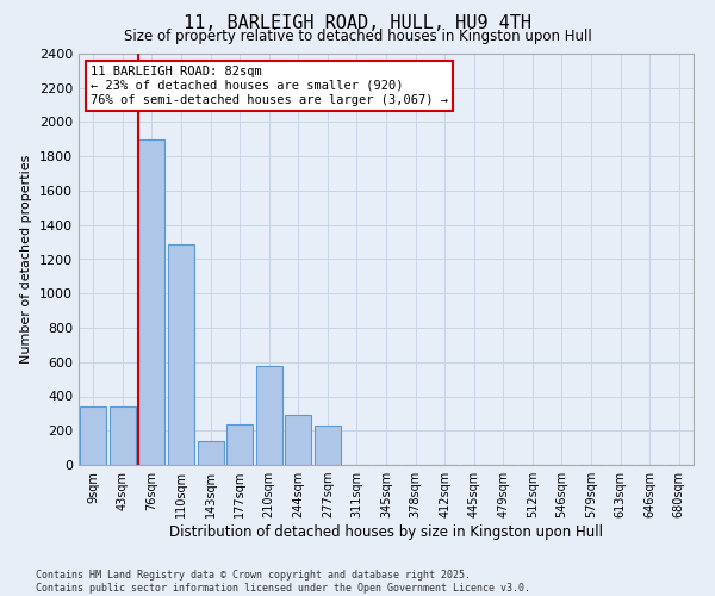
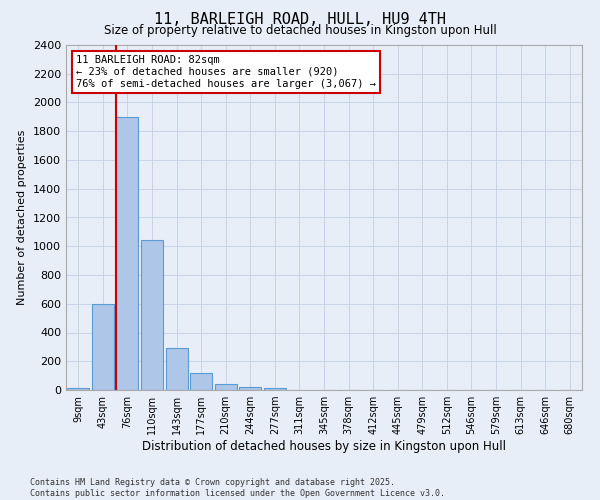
9sqm: 340 -> 20
43sqm: 340 -> 600
110sqm: 1290 -> 1040
143sqm: 140 -> 300
177sqm: 240 -> 120
210sqm: 580 -> 40
244sqm: 290 -> 20
277sqm: 230 -> 20
